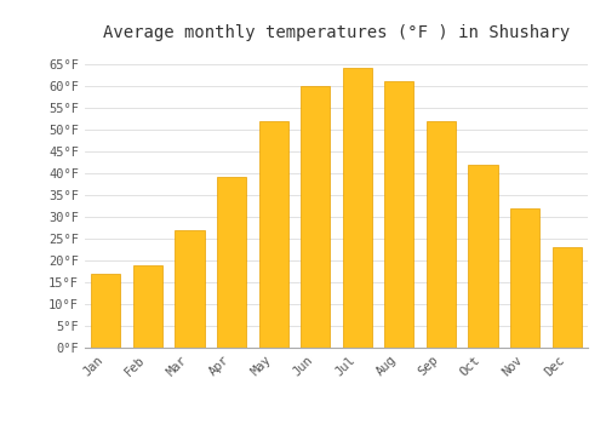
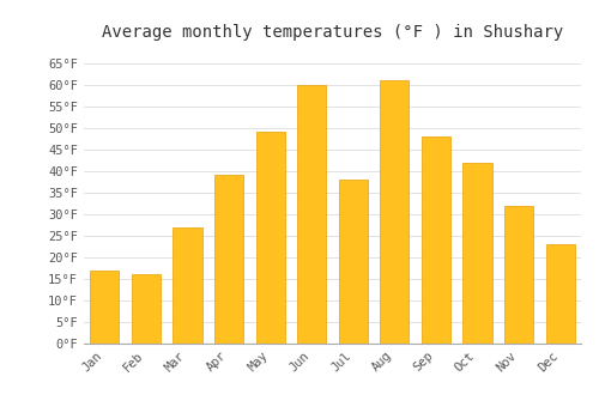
Feb: 19°F -> 16°F
May: 52°F -> 49°F
Jul: 64°F -> 38°F
Sep: 52°F -> 48°F
